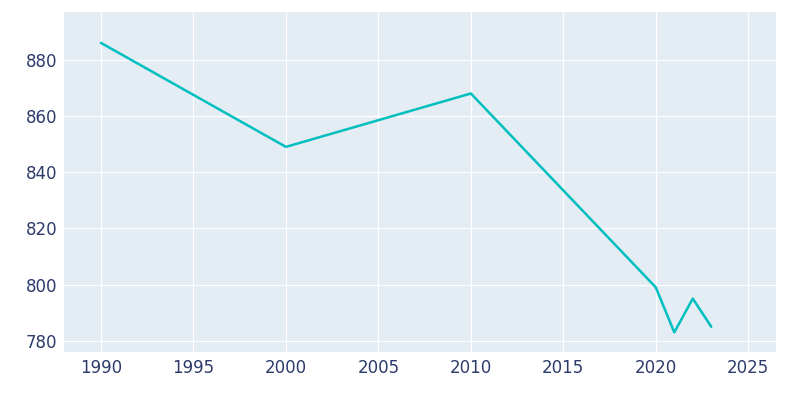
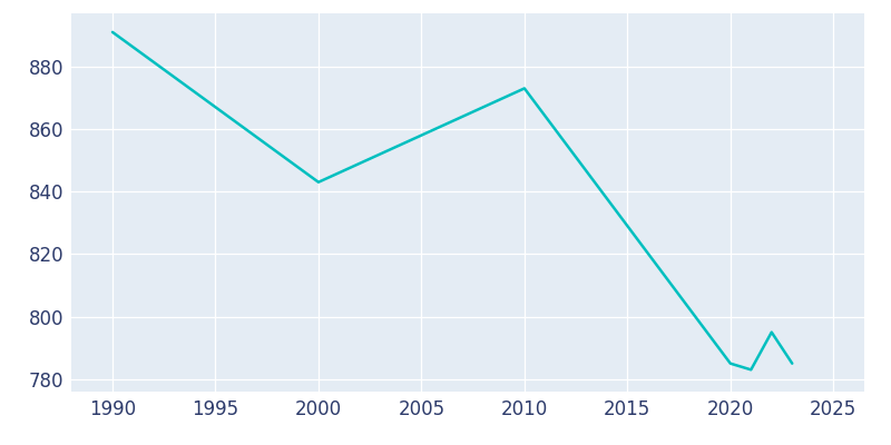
1990: 886 -> 891
2000: 849 -> 843
2010: 868 -> 873
2020: 799 -> 785
